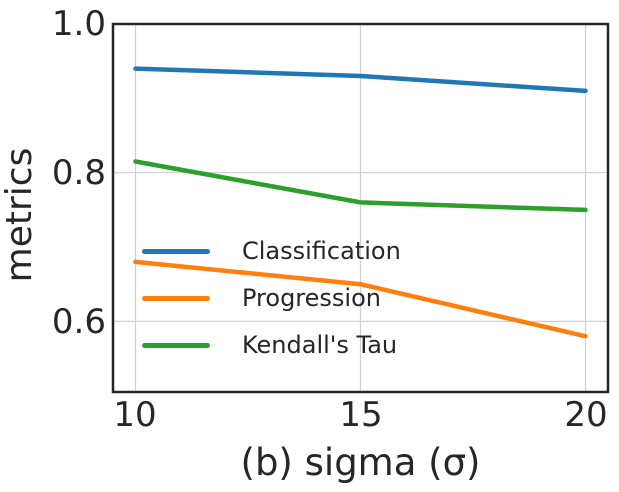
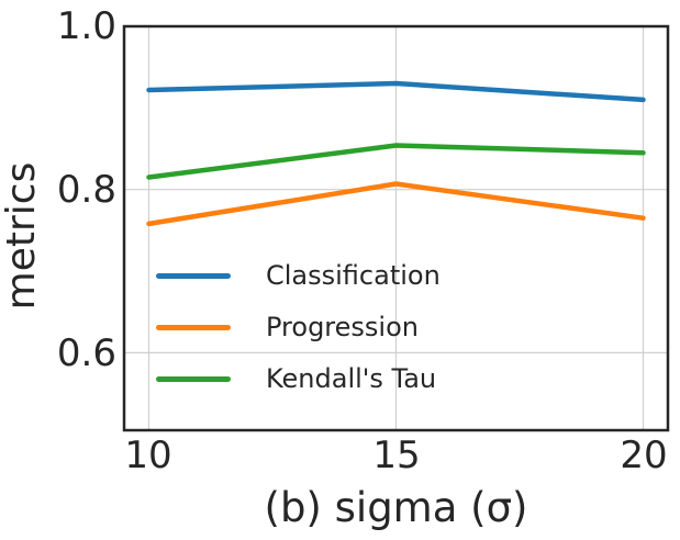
Classification/10: 0.94 -> 0.92
Progression/10: 0.68 -> 0.76
Progression/15: 0.65 -> 0.81
Kendall's Tau/15: 0.76 -> 0.85
Progression/20: 0.58 -> 0.77
Kendall's Tau/20: 0.75 -> 0.84
